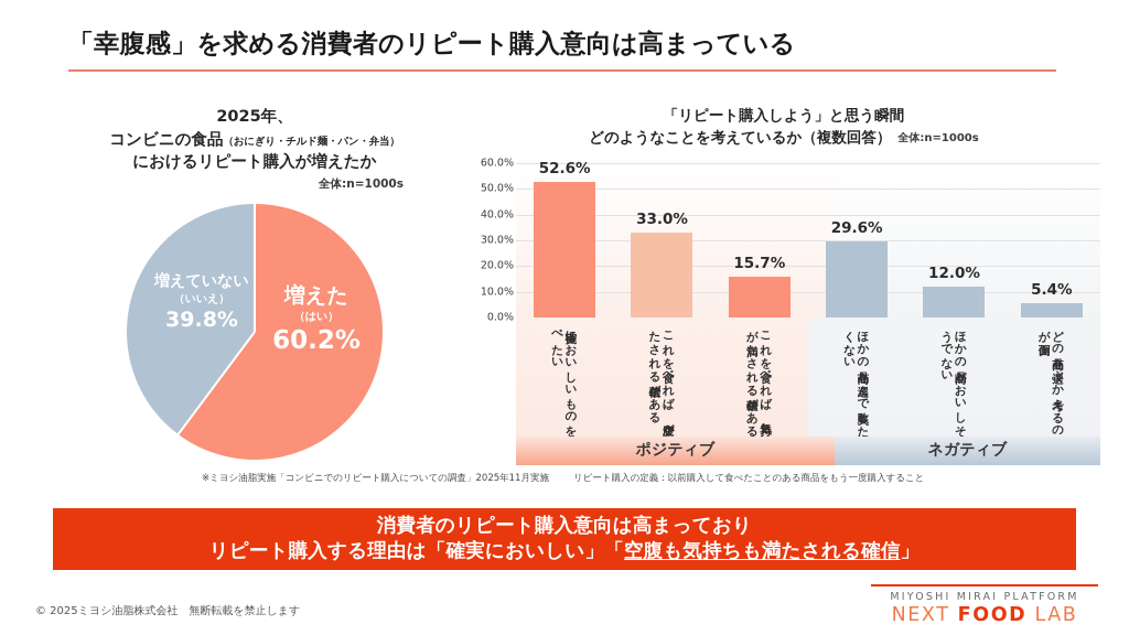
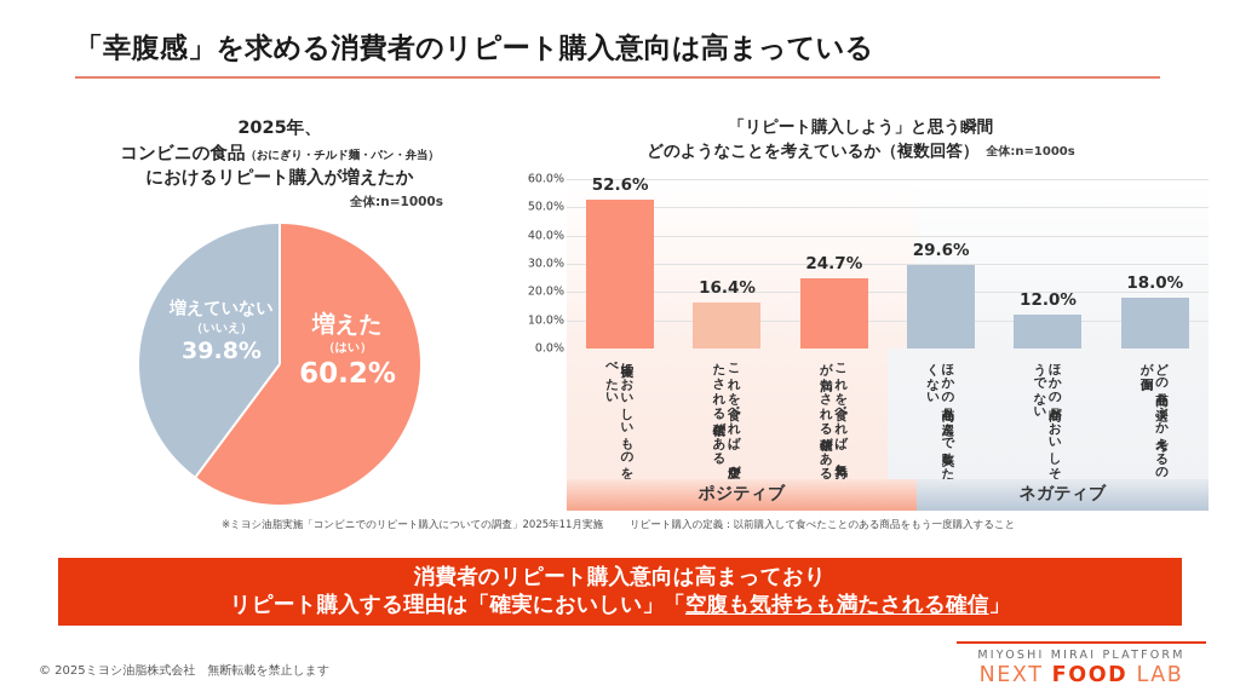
「リピート購入しよう」と思う瞬間 どのようなことを考えているか（複数回答）/これを食べれば、空腹が満たされる確信がある: 33.0% -> 16.4%
「リピート購入しよう」と思う瞬間 どのようなことを考えているか（複数回答）/これを食べれば、気持ちが満たされる確信がある: 15.7% -> 24.7%
「リピート購入しよう」と思う瞬間 どのようなことを考えているか（複数回答）/どの商品を選ぶか考えるのが面倒: 5.4% -> 18.0%
